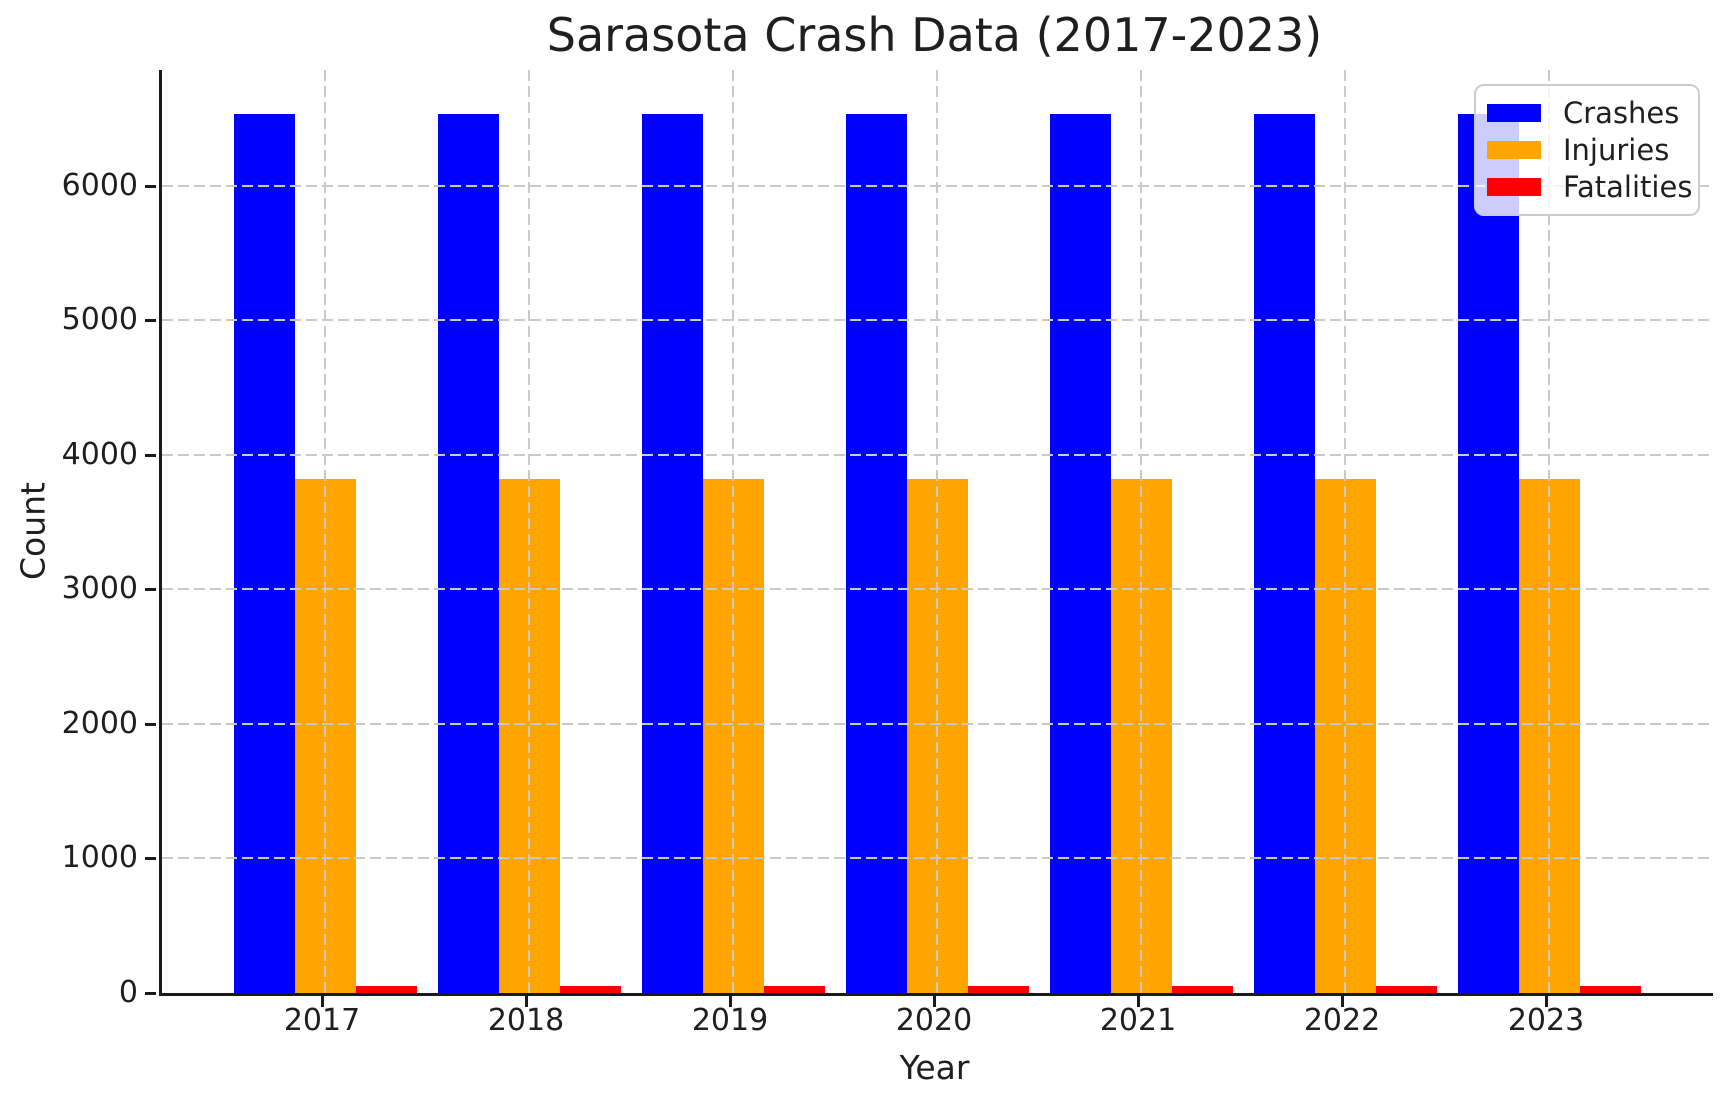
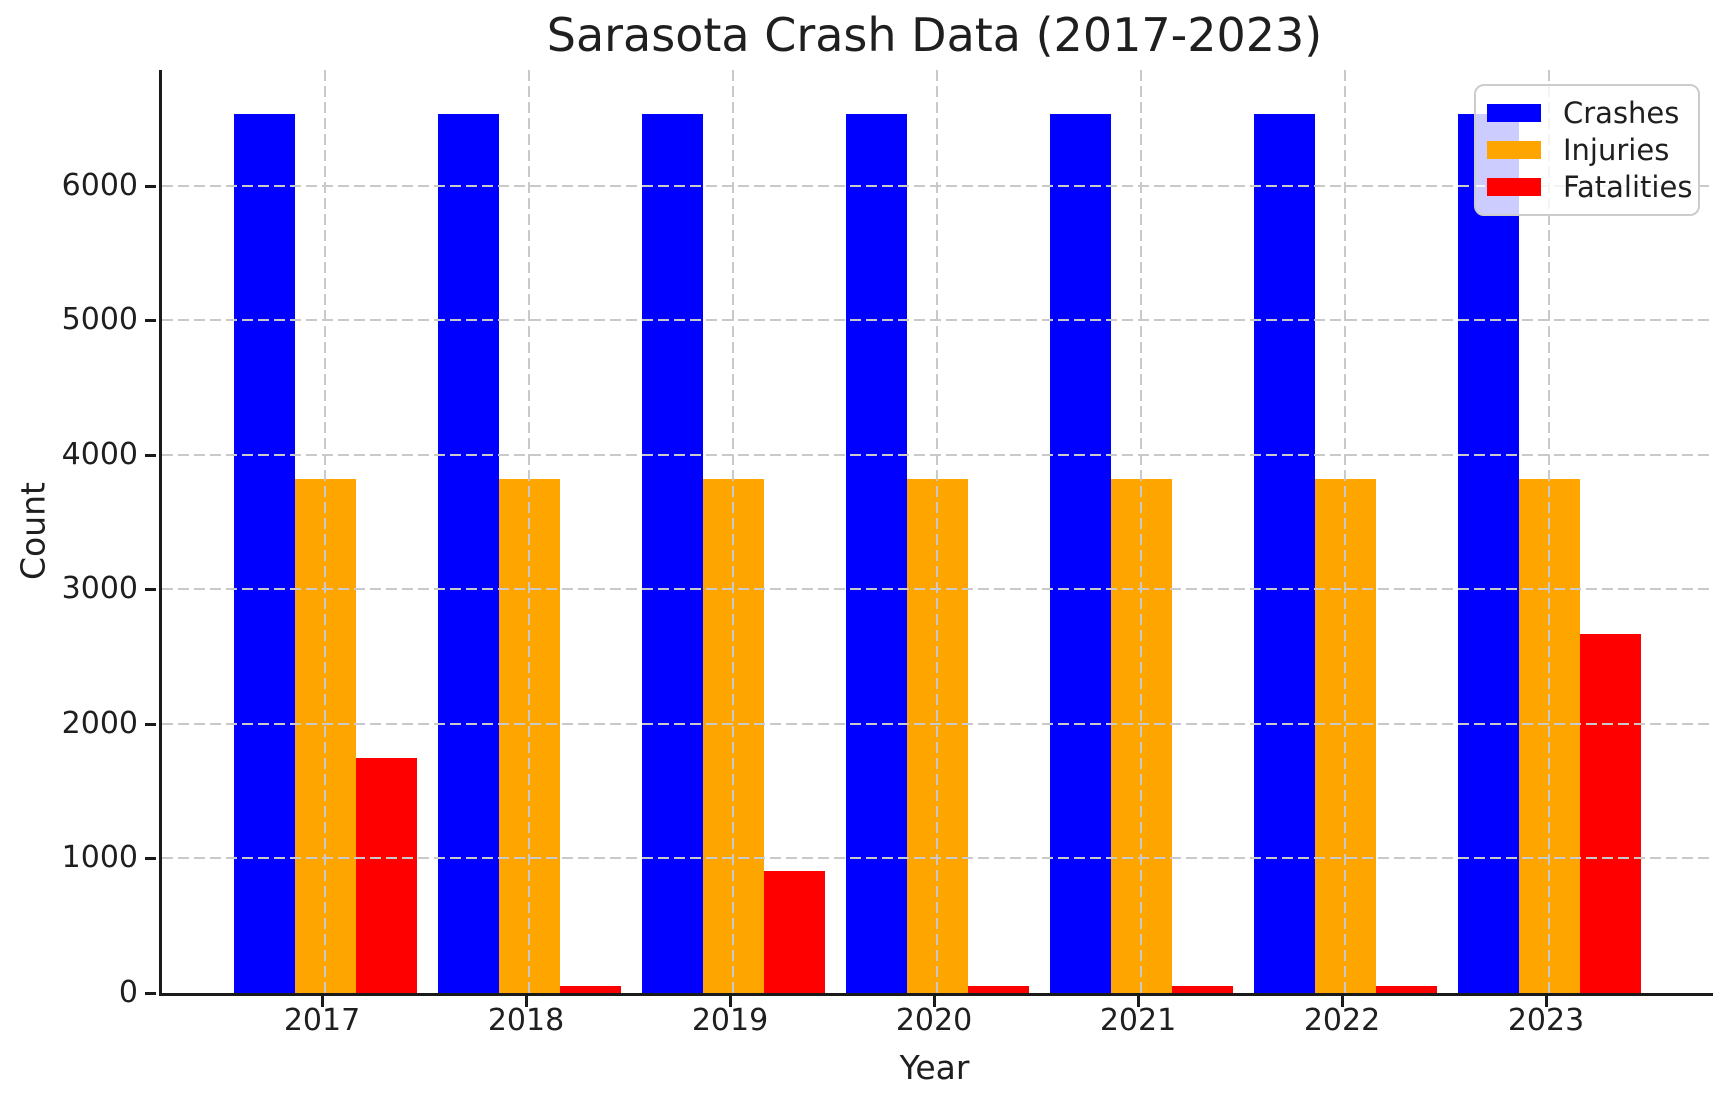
Fatalities/2017: 50 -> 1750
Fatalities/2019: 50 -> 910
Fatalities/2023: 50 -> 2670
